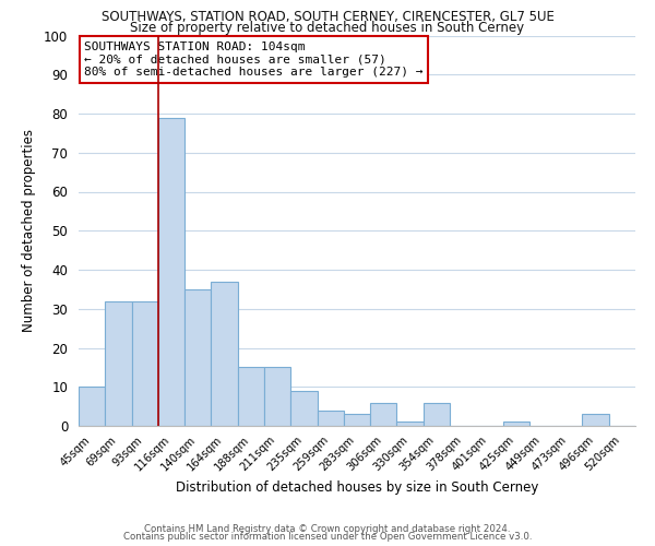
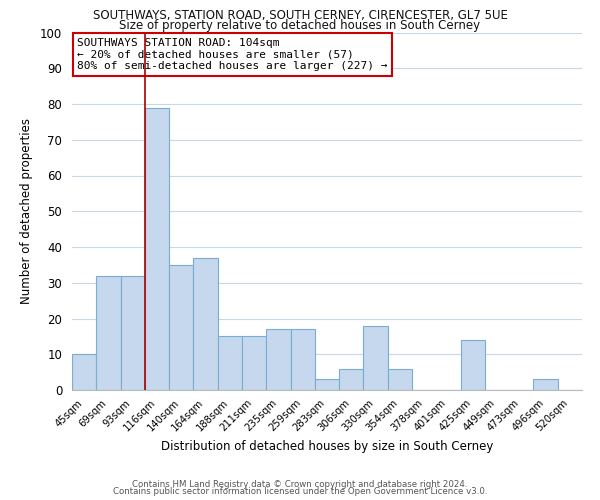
235sqm: 9 -> 17
259sqm: 4 -> 17
330sqm: 1 -> 18
425sqm: 1 -> 14
